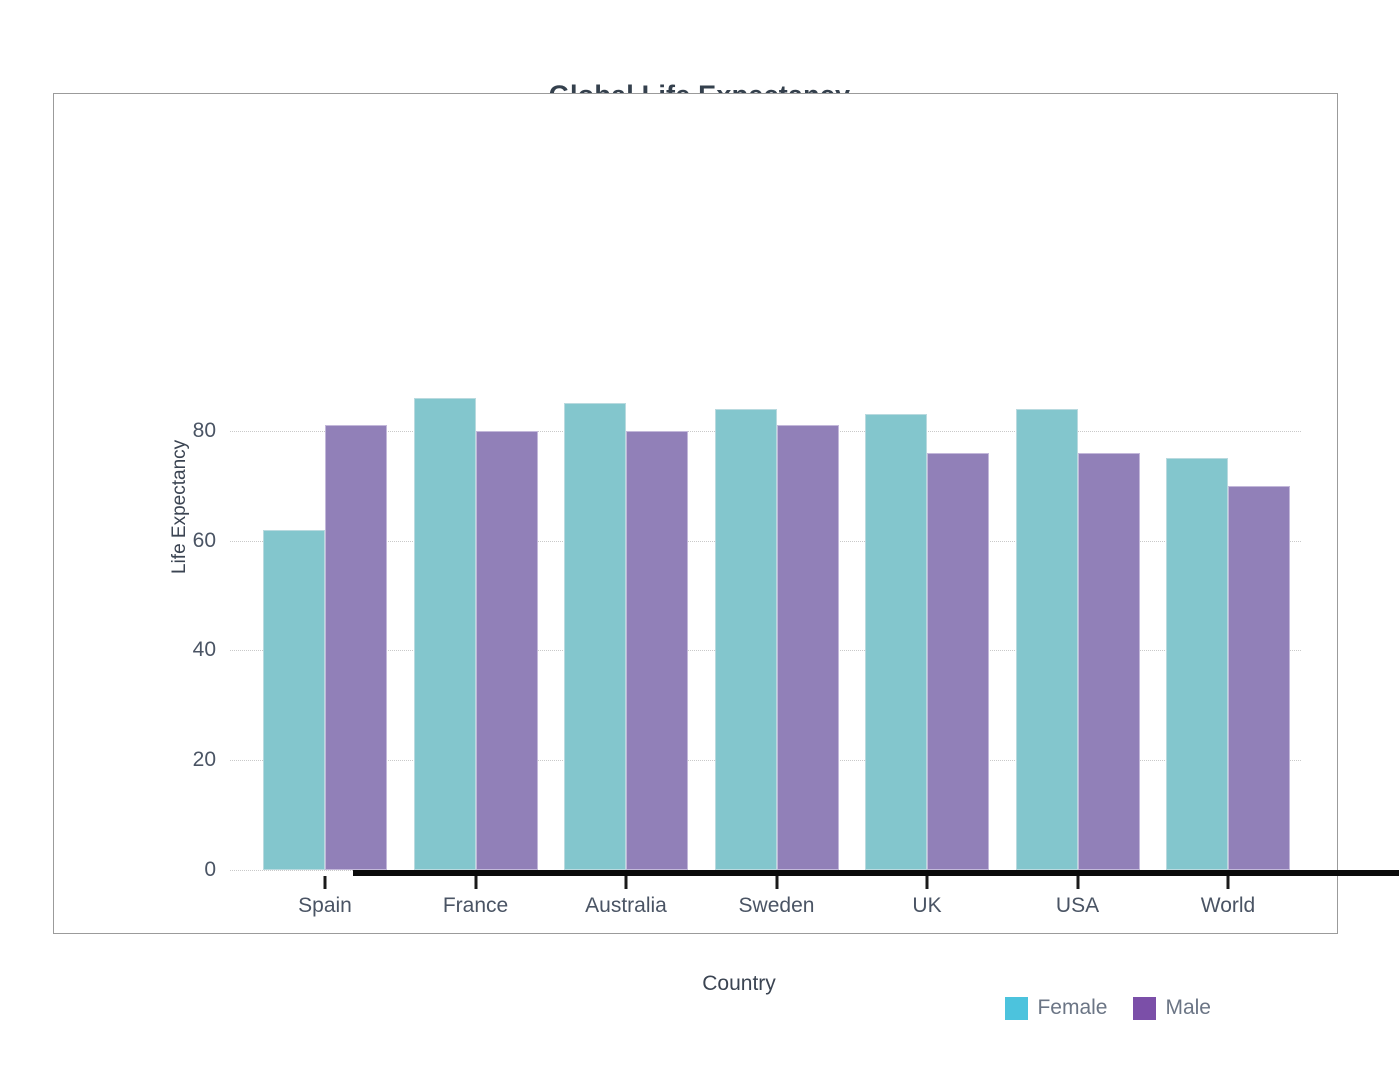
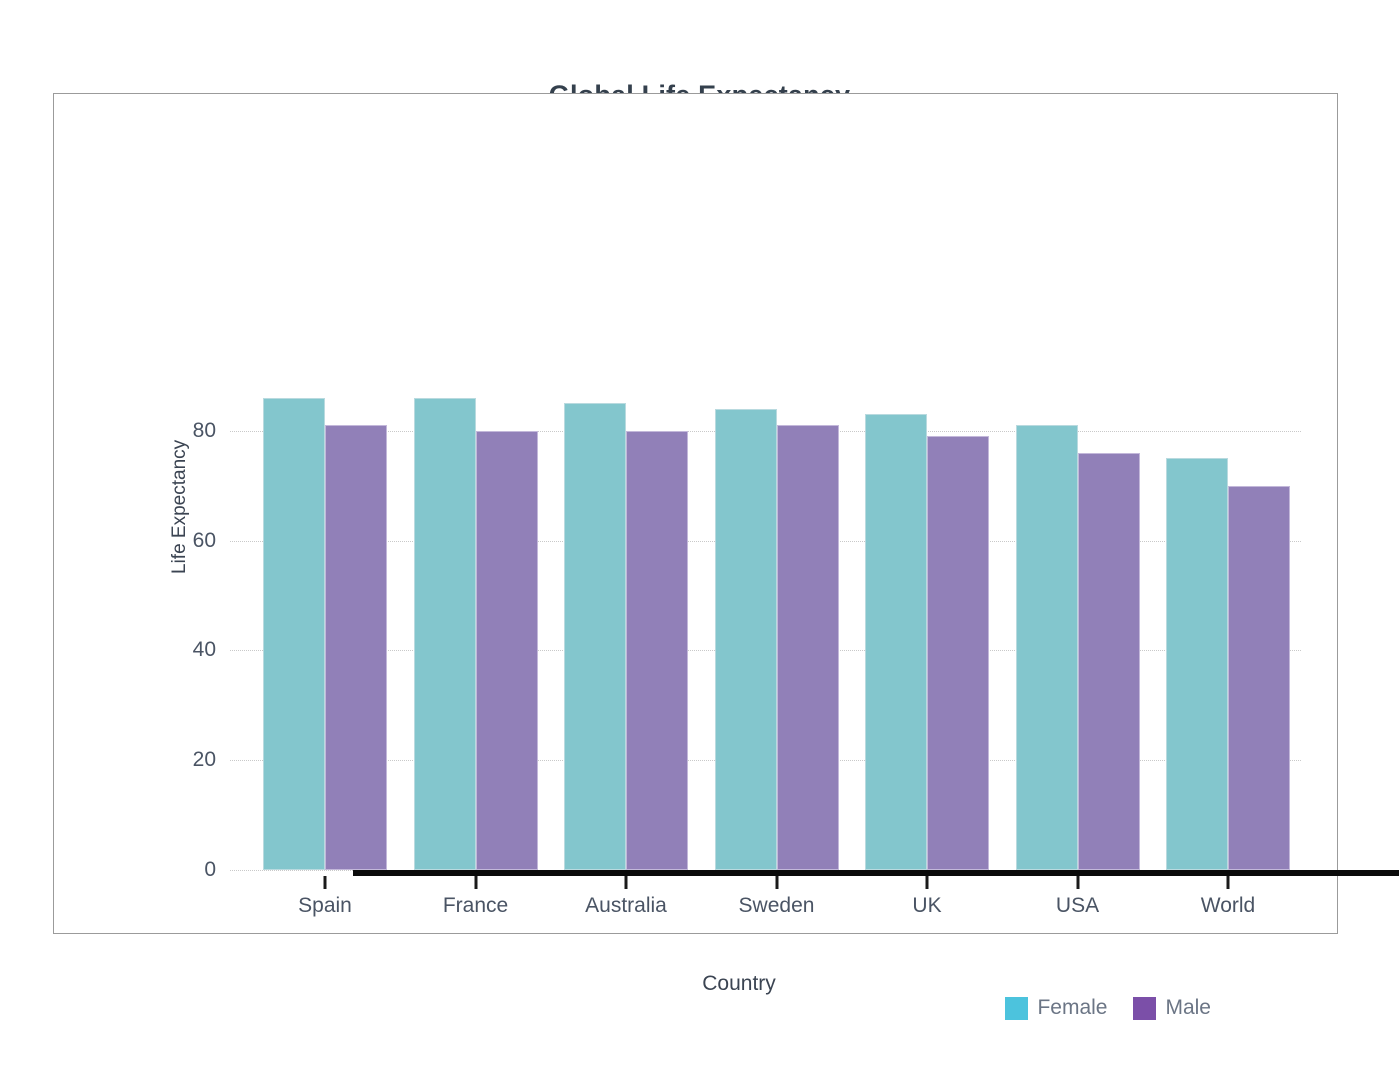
Female/Spain: 62 -> 86
Male/UK: 76 -> 79
Female/USA: 84 -> 81
